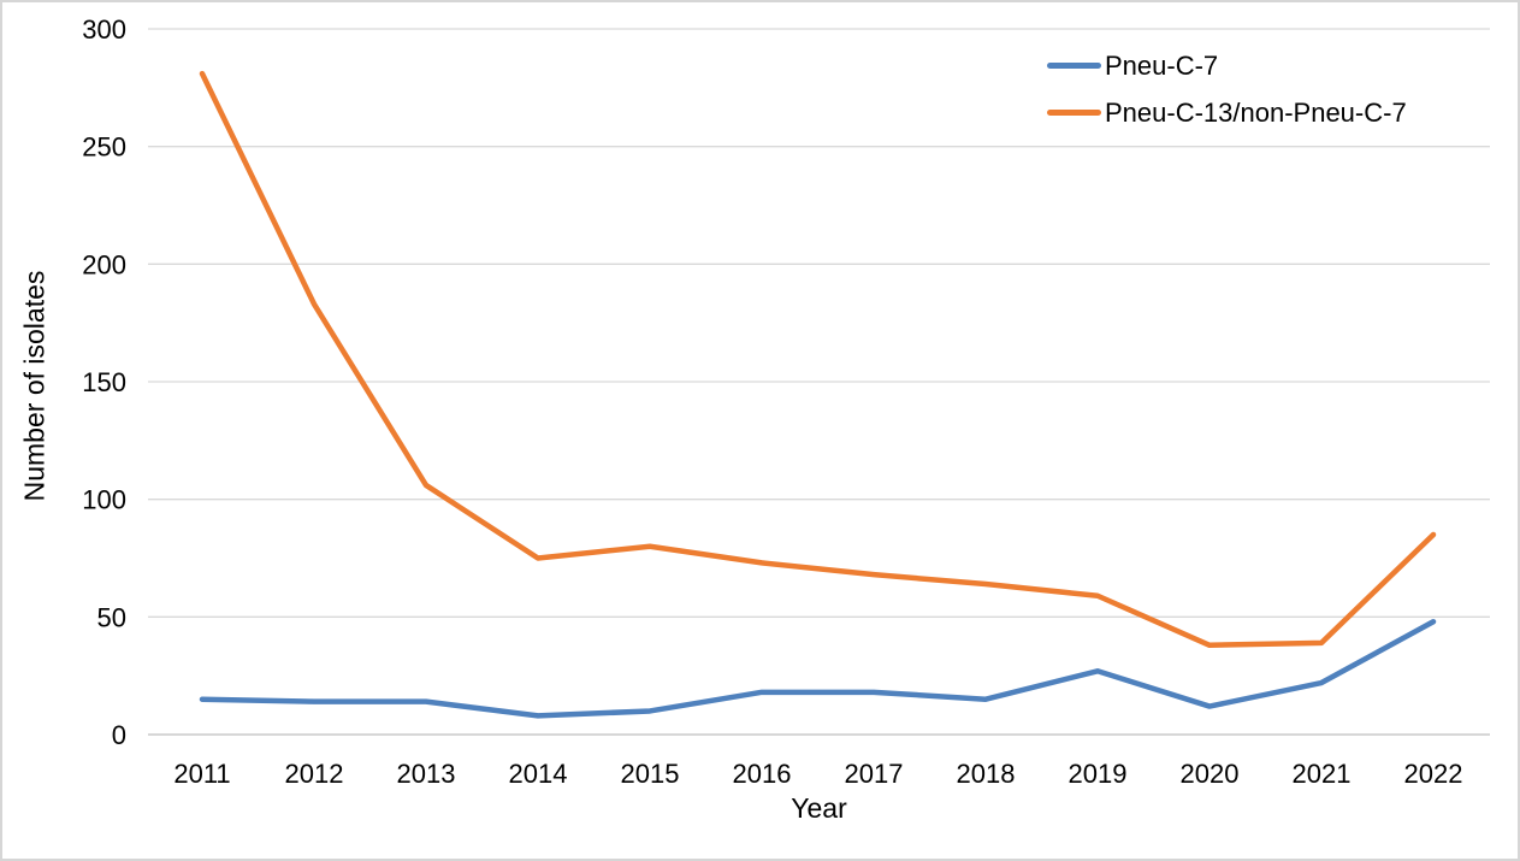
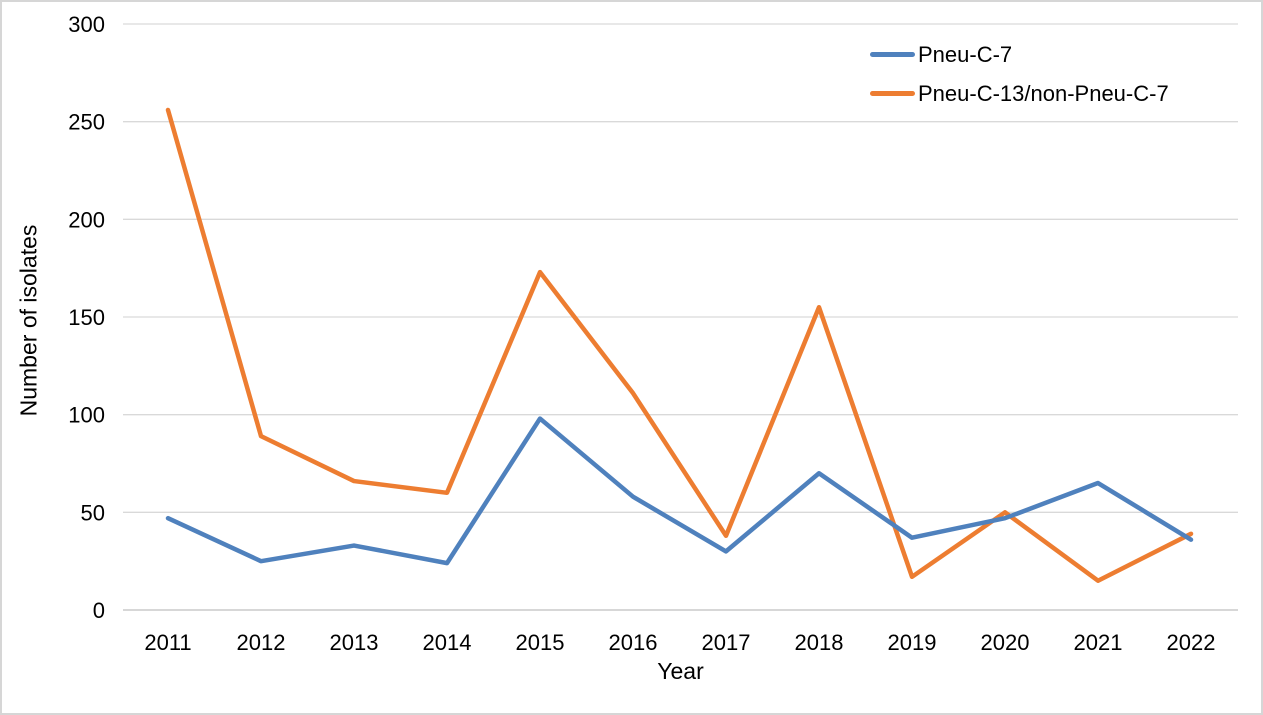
Pneu-C-7/2011: 15 -> 47
Pneu-C-13/non-Pneu-C-7/2011: 281 -> 256
Pneu-C-7/2012: 14 -> 25
Pneu-C-13/non-Pneu-C-7/2012: 183 -> 89
Pneu-C-7/2013: 14 -> 33
Pneu-C-13/non-Pneu-C-7/2013: 106 -> 66
Pneu-C-7/2014: 8 -> 24
Pneu-C-13/non-Pneu-C-7/2014: 75 -> 60
Pneu-C-7/2015: 10 -> 98
Pneu-C-13/non-Pneu-C-7/2015: 80 -> 173
Pneu-C-7/2016: 18 -> 58
Pneu-C-13/non-Pneu-C-7/2016: 73 -> 111
Pneu-C-7/2017: 18 -> 30
Pneu-C-13/non-Pneu-C-7/2017: 68 -> 38
Pneu-C-7/2018: 15 -> 70
Pneu-C-13/non-Pneu-C-7/2018: 64 -> 155
Pneu-C-7/2019: 27 -> 37
Pneu-C-13/non-Pneu-C-7/2019: 59 -> 17
Pneu-C-7/2020: 12 -> 47
Pneu-C-13/non-Pneu-C-7/2020: 38 -> 50
Pneu-C-7/2021: 22 -> 65
Pneu-C-13/non-Pneu-C-7/2021: 39 -> 15
Pneu-C-7/2022: 48 -> 36
Pneu-C-13/non-Pneu-C-7/2022: 85 -> 39
